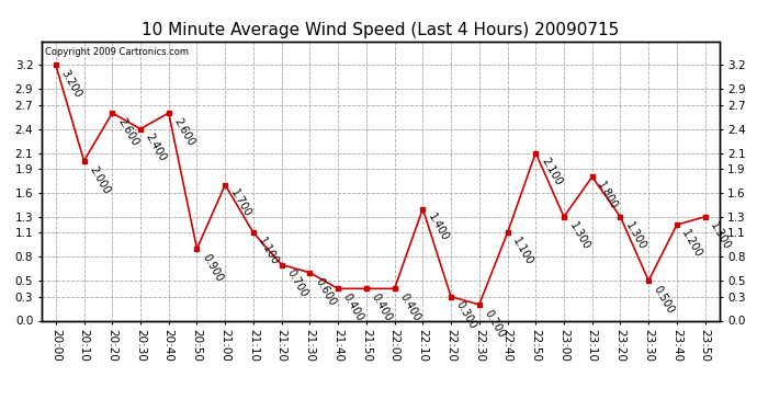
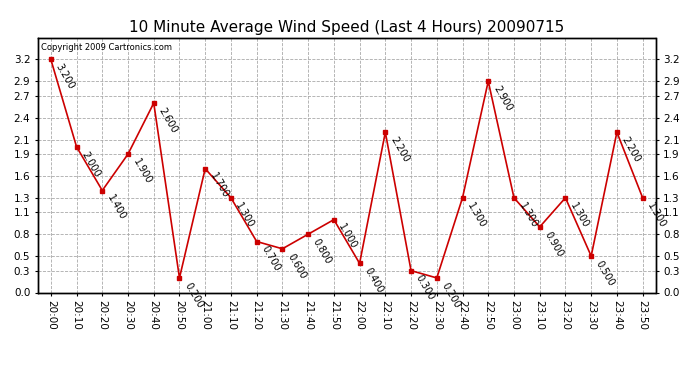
20:20: 2.600 -> 1.400
20:30: 2.400 -> 1.900
20:50: 0.900 -> 0.200
21:10: 1.100 -> 1.300
21:40: 0.400 -> 0.800
21:50: 0.400 -> 1.000
22:10: 1.400 -> 2.200
22:40: 1.100 -> 1.300
22:50: 2.100 -> 2.900
23:10: 1.800 -> 0.900
23:40: 1.200 -> 2.200
